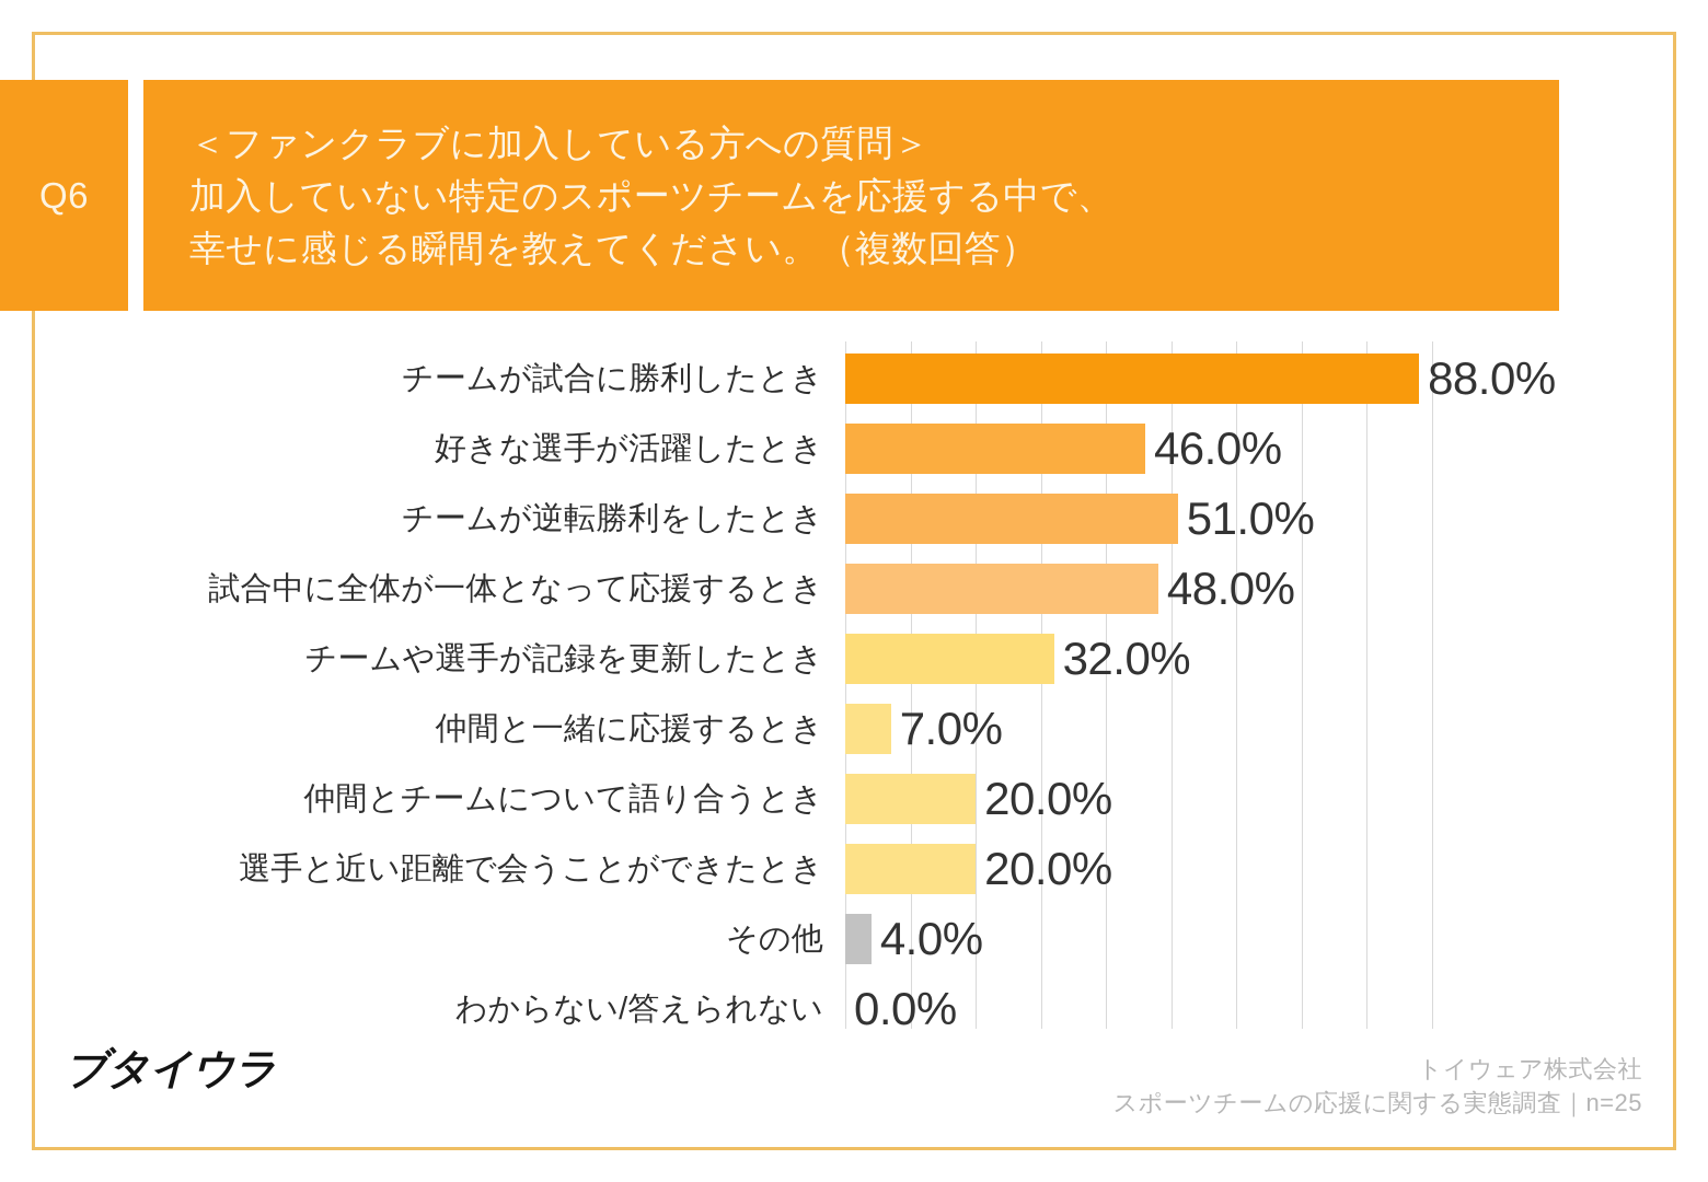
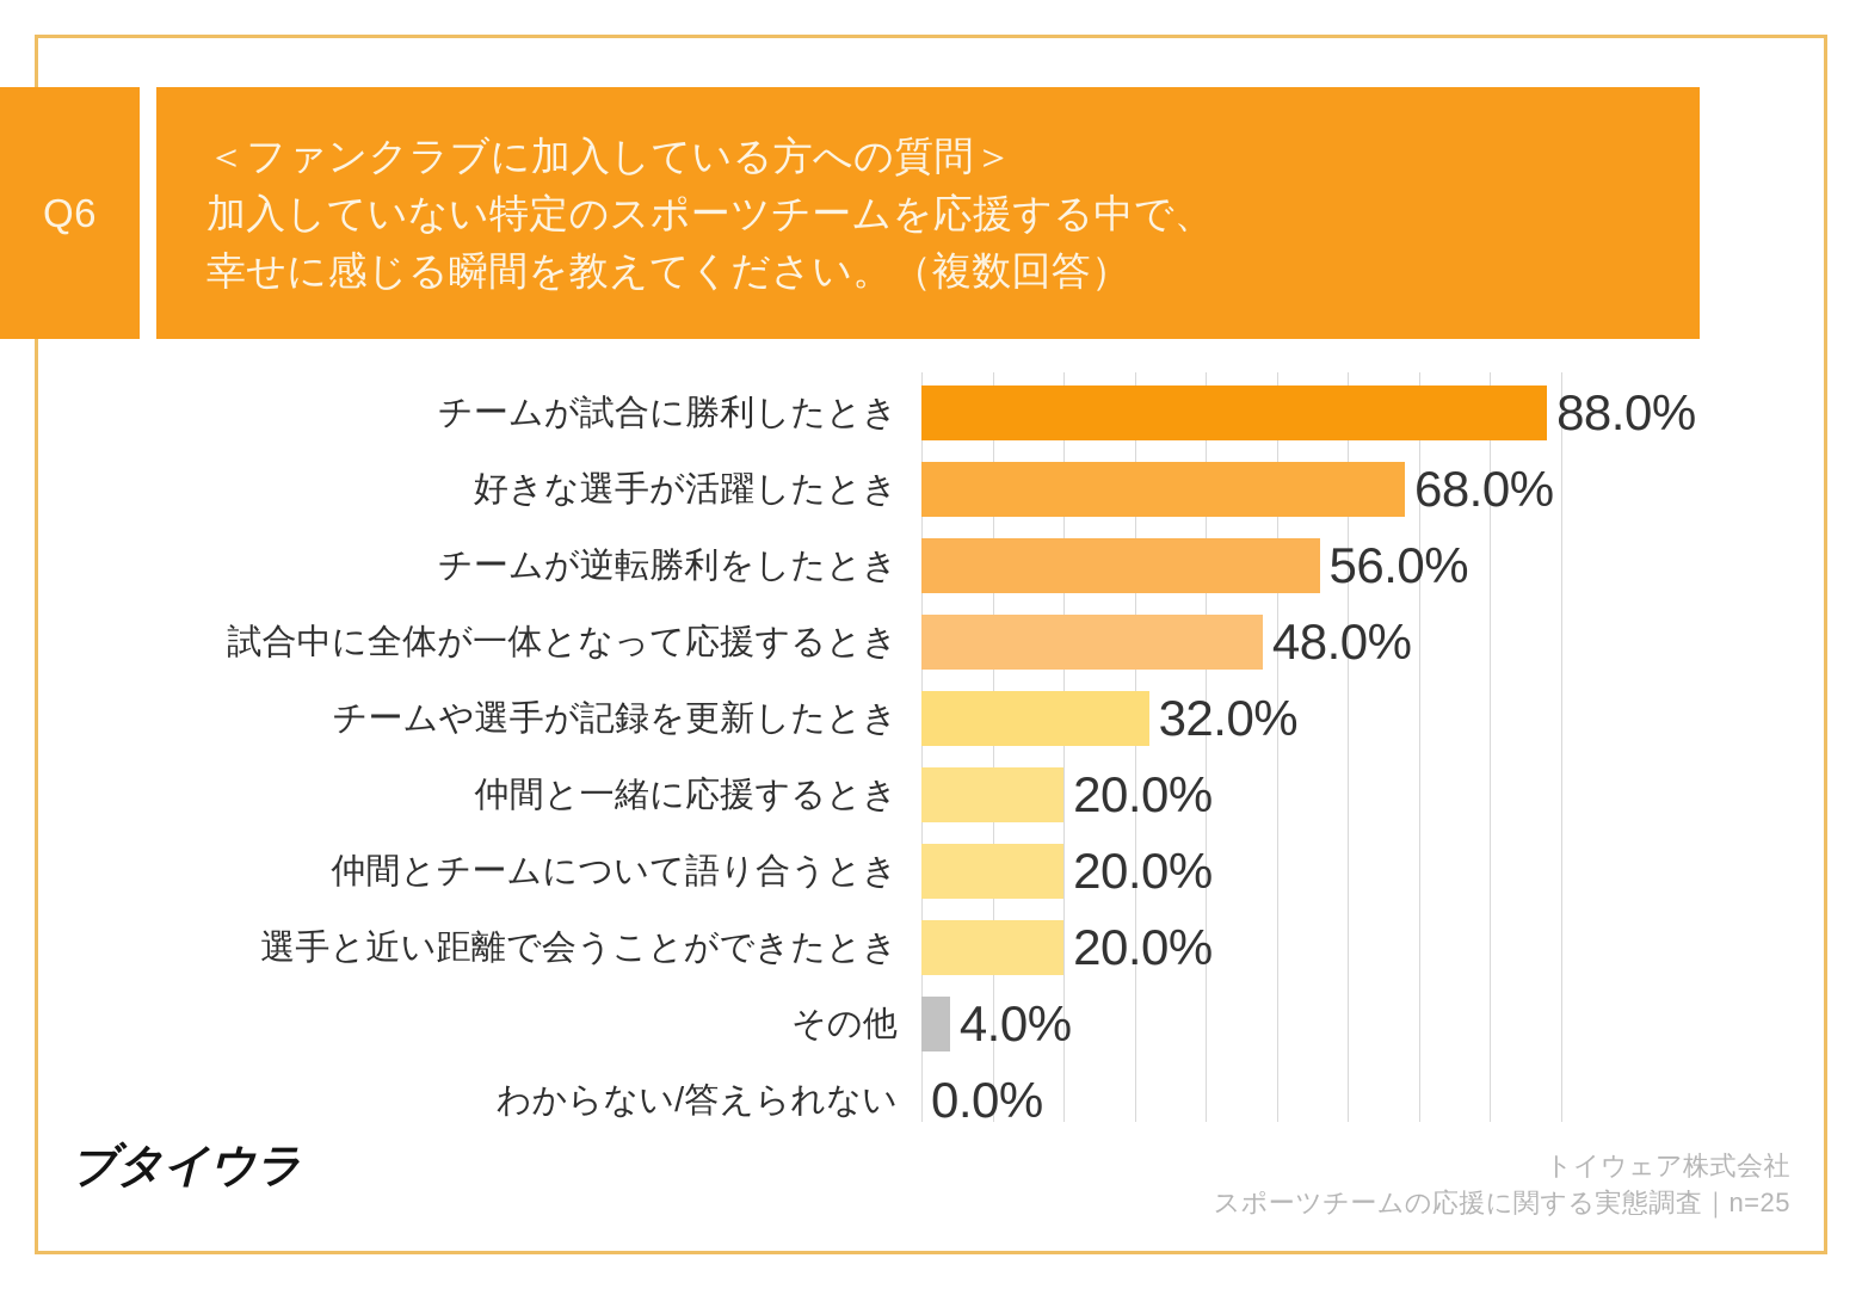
好きな選手が活躍したとき: 46.0% -> 68.0%
チームが逆転勝利をしたとき: 51.0% -> 56.0%
仲間と一緒に応援するとき: 7.0% -> 20.0%
